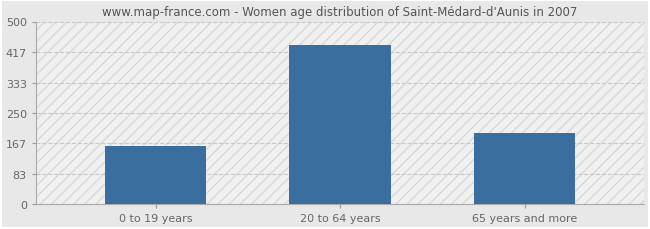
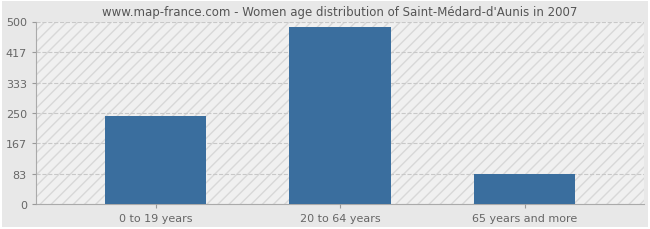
0 to 19 years: 160 -> 243
20 to 64 years: 435 -> 484
65 years and more: 195 -> 82
